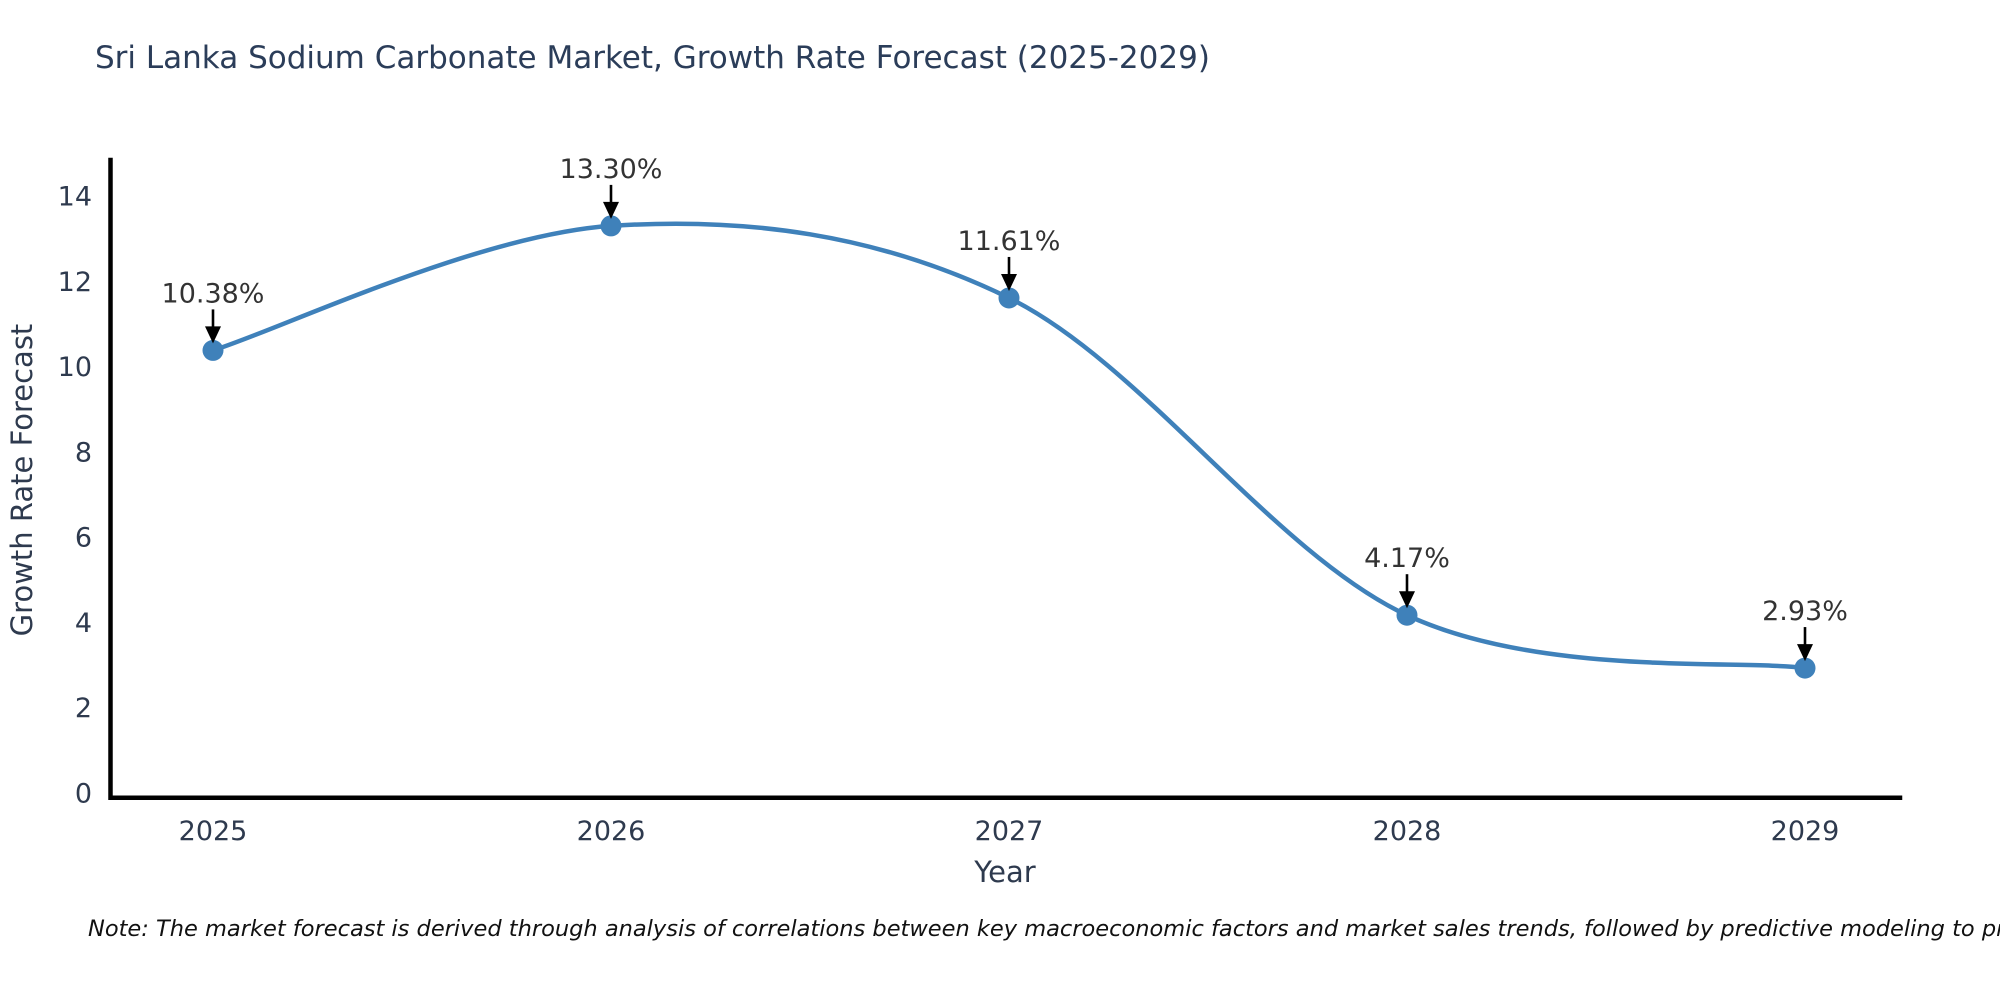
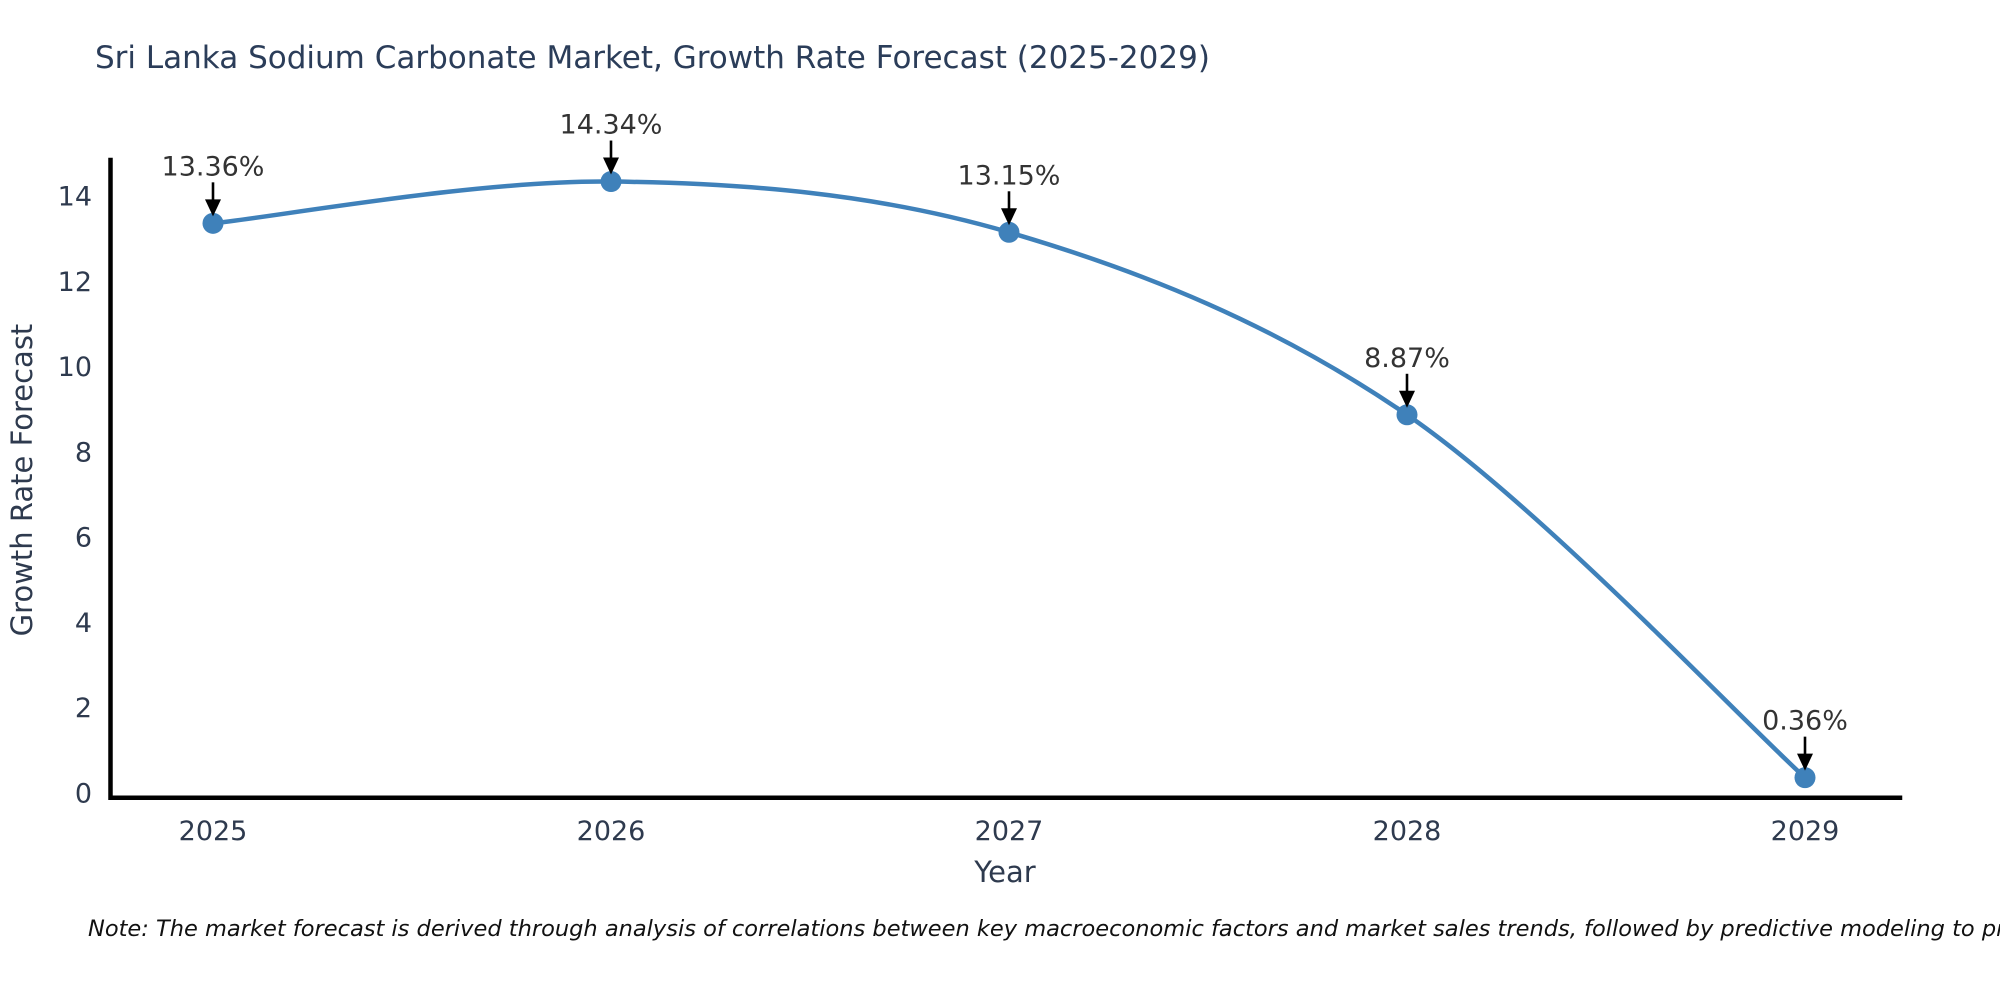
2025: 10.38% -> 13.36%
2026: 13.30% -> 14.34%
2027: 11.61% -> 13.15%
2028: 4.17% -> 8.87%
2029: 2.93% -> 0.36%
